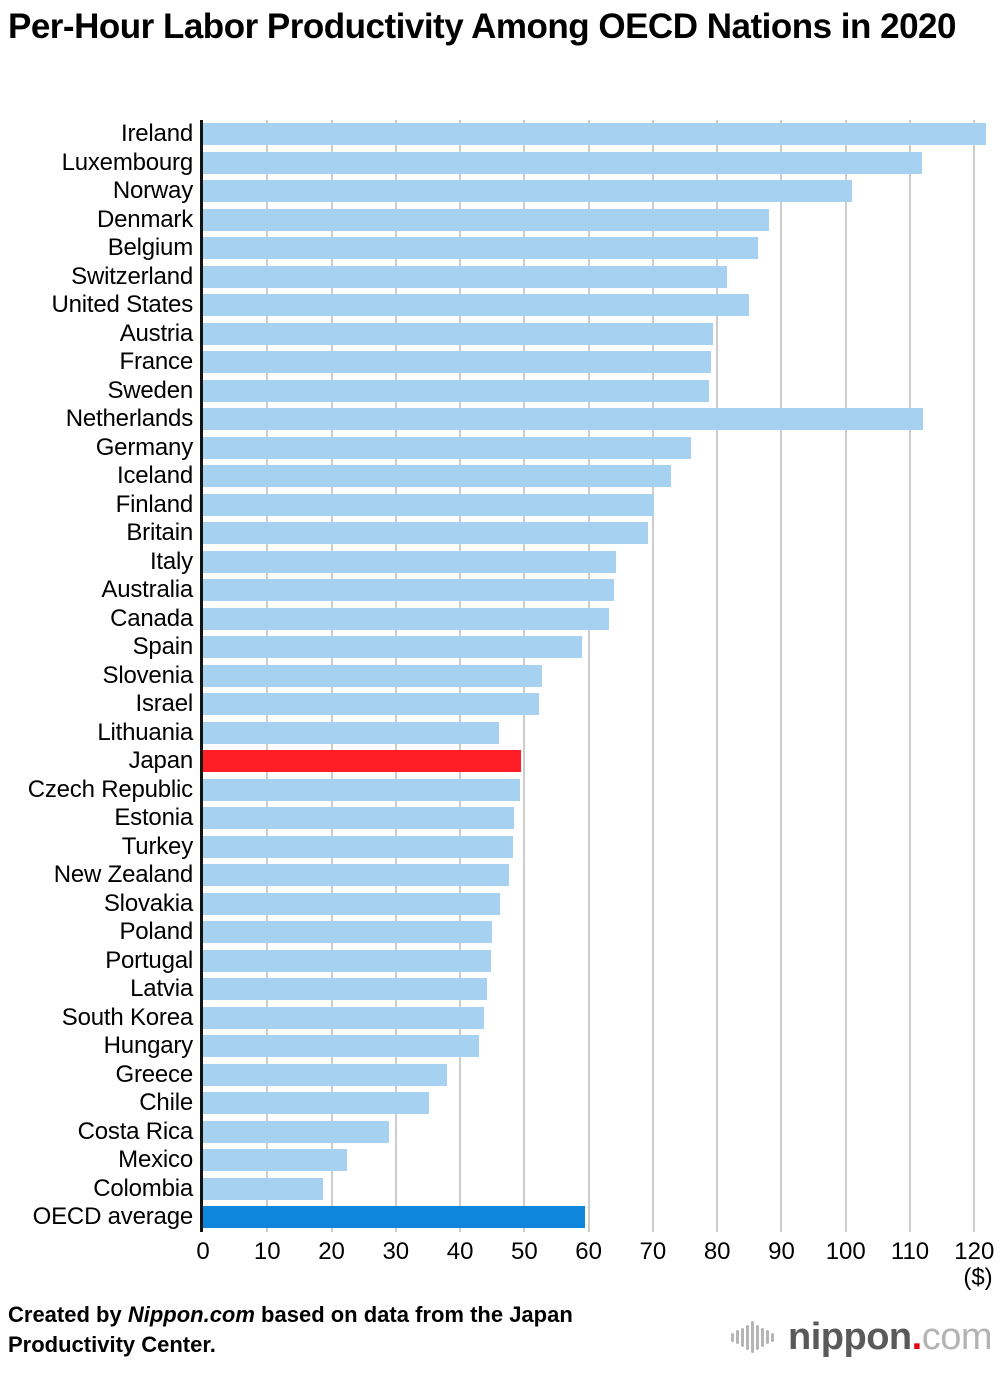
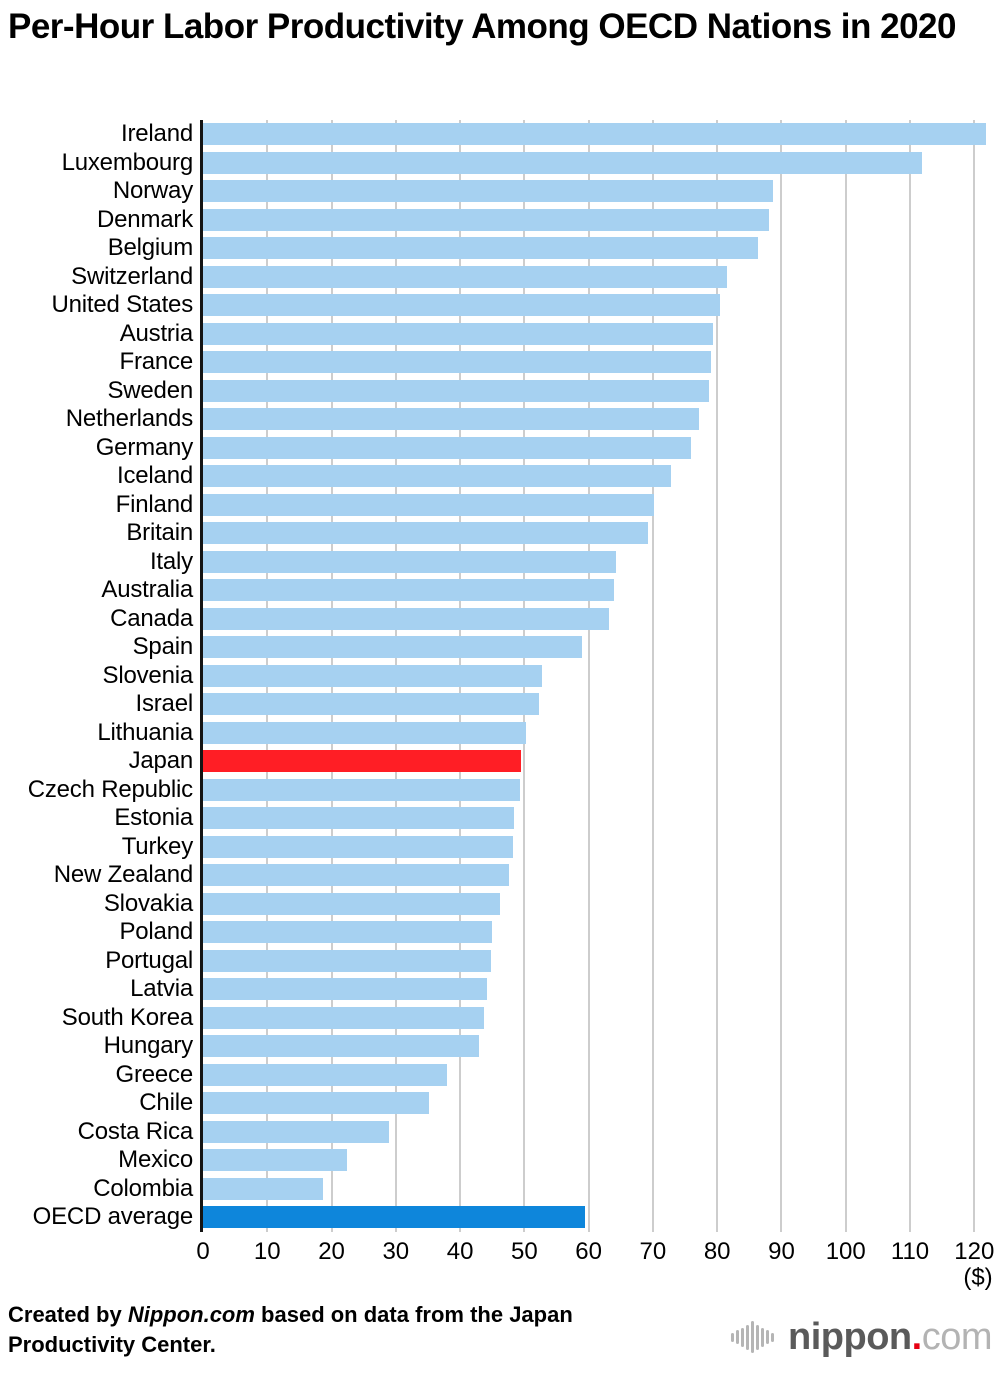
Norway: 101 -> 89
United States: 85 -> 80
Netherlands: 112 -> 77
Lithuania: 46 -> 50
